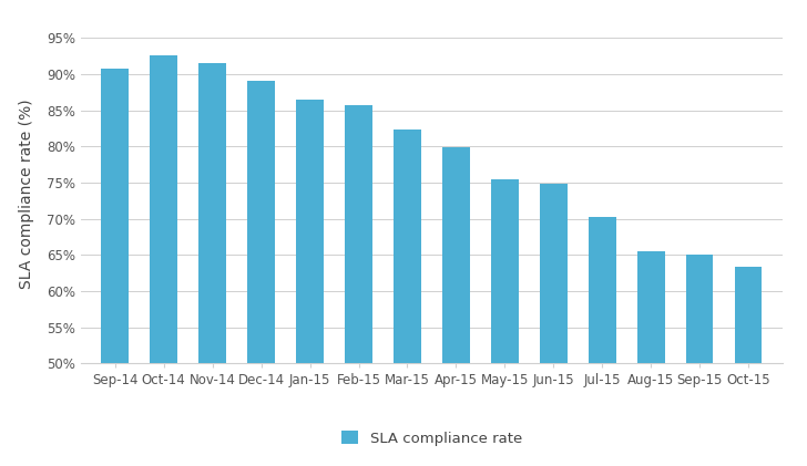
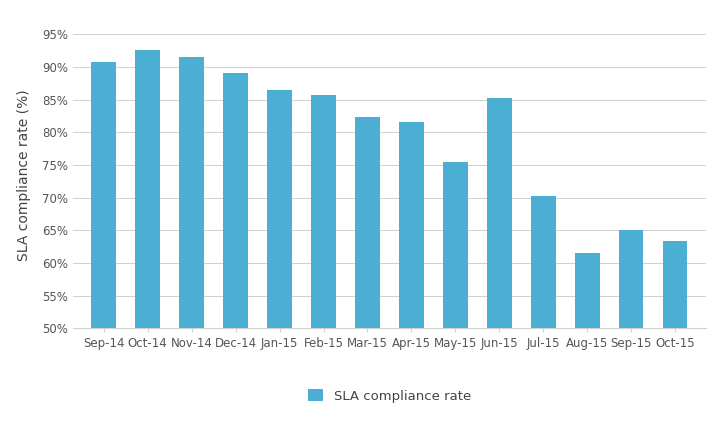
Apr-15: 79.9% -> 81.6%
Jun-15: 74.8% -> 85.2%
Aug-15: 65.5% -> 61.6%
